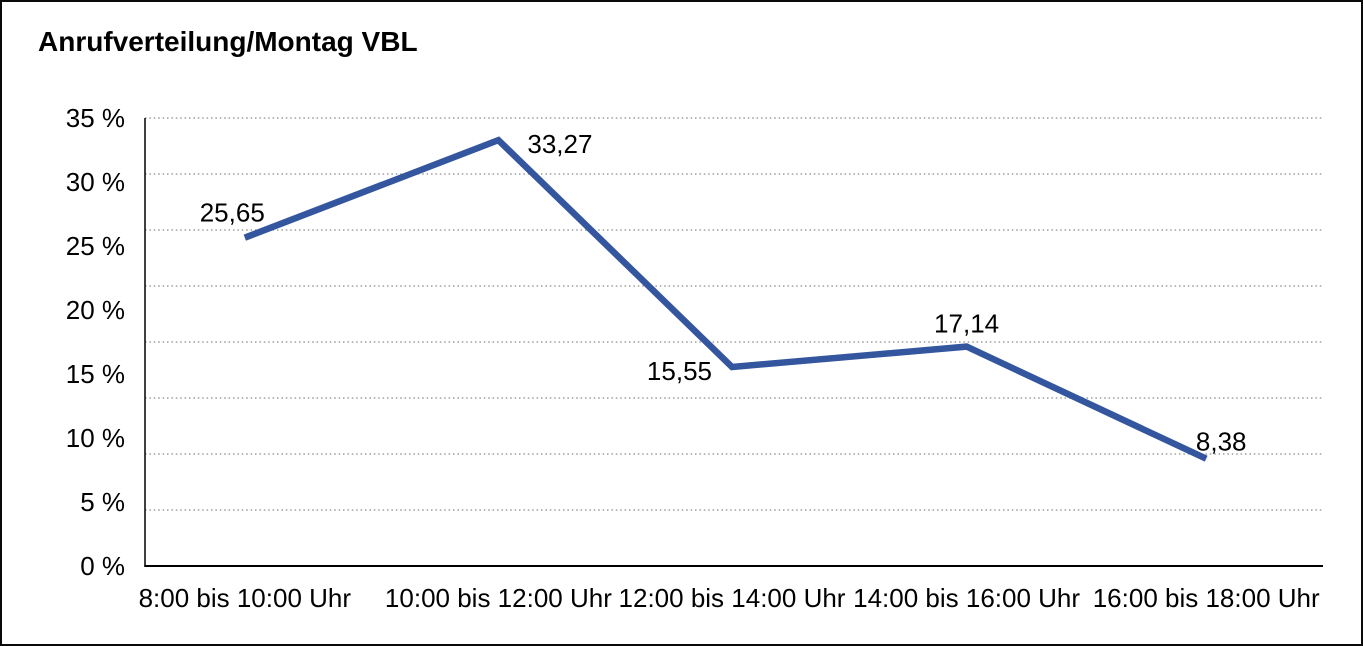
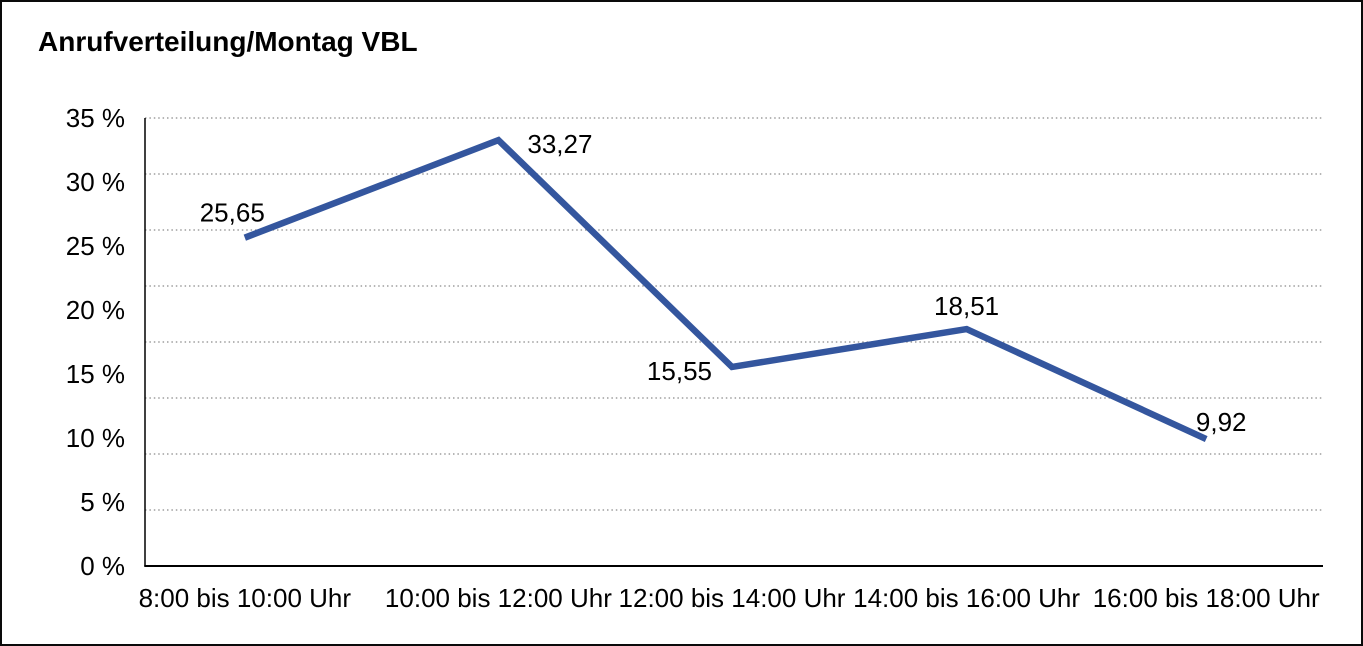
14:00 bis 16:00 Uhr: 17,14 -> 18,51
16:00 bis 18:00 Uhr: 8,38 -> 9,92
